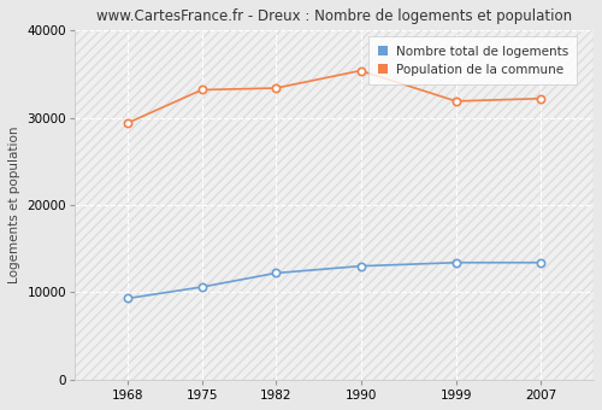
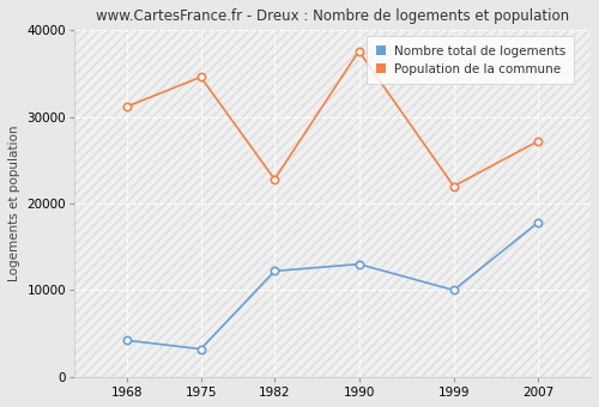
Nombre total de logements/1968: 9300 -> 4200
Population de la commune/1968: 29400 -> 31200
Nombre total de logements/1975: 10600 -> 3200
Population de la commune/1975: 33200 -> 34600
Population de la commune/1982: 33400 -> 22800
Population de la commune/1990: 35400 -> 37600
Nombre total de logements/1999: 13400 -> 10000
Population de la commune/1999: 31900 -> 22000
Nombre total de logements/2007: 13400 -> 17800
Population de la commune/2007: 32200 -> 27200
